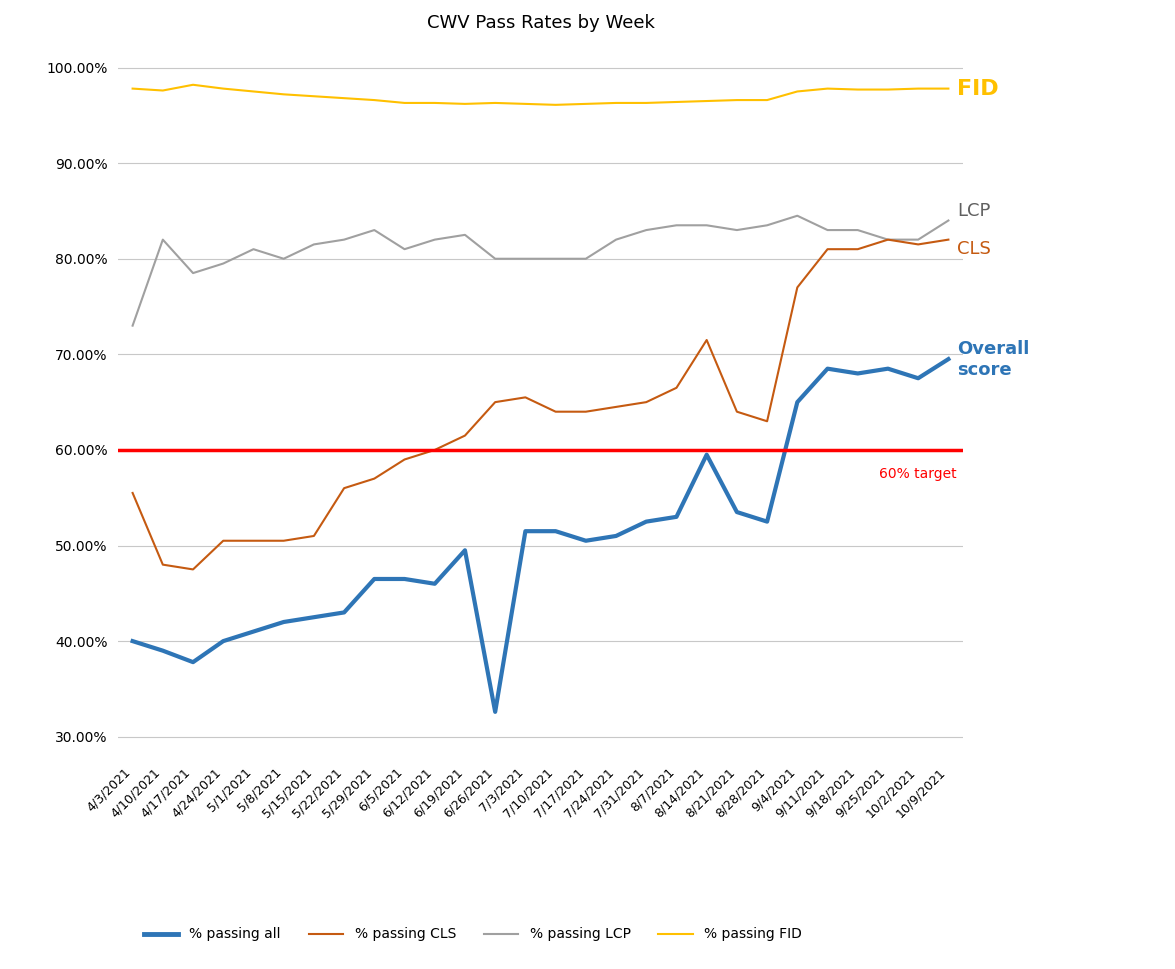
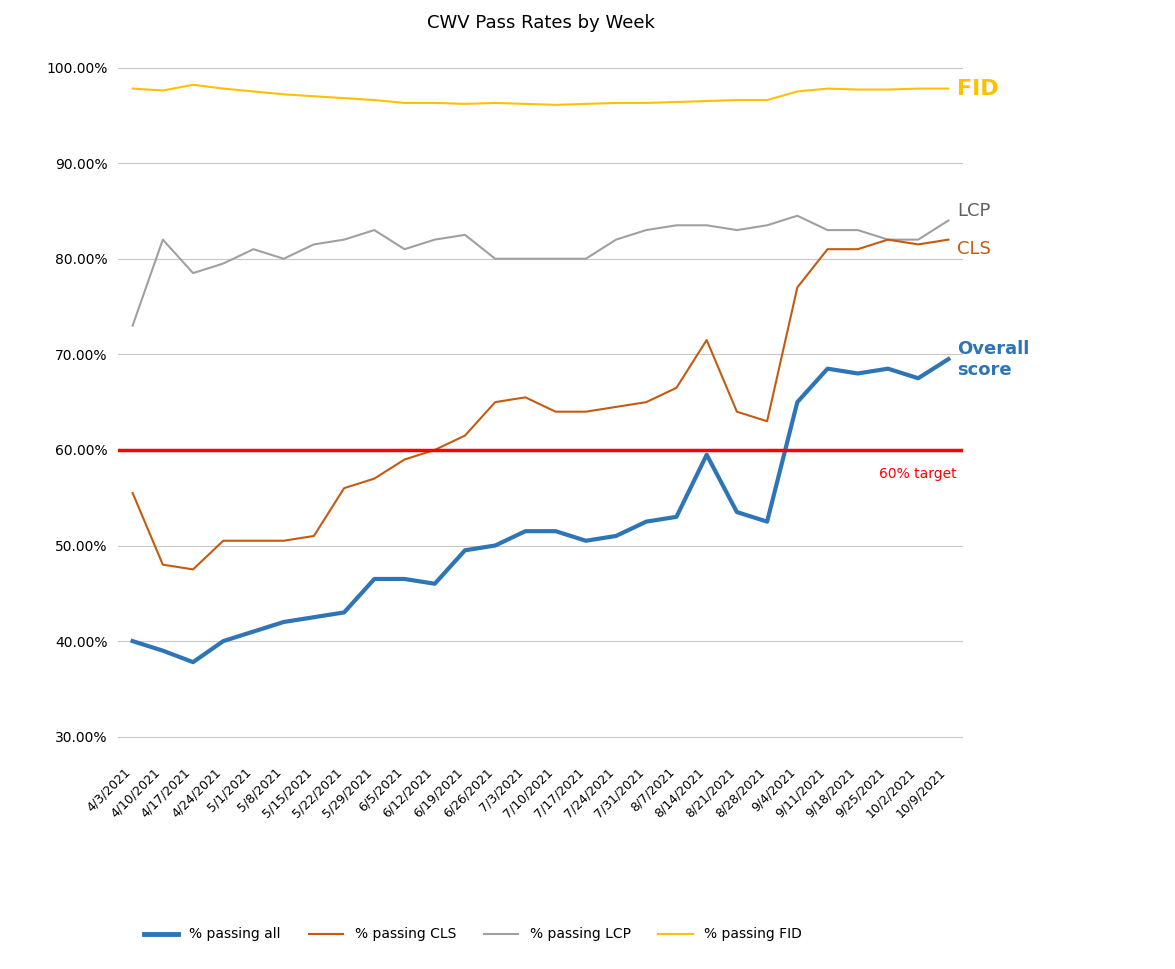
% passing all/6/26/2021: 32.6% -> 50.0%
